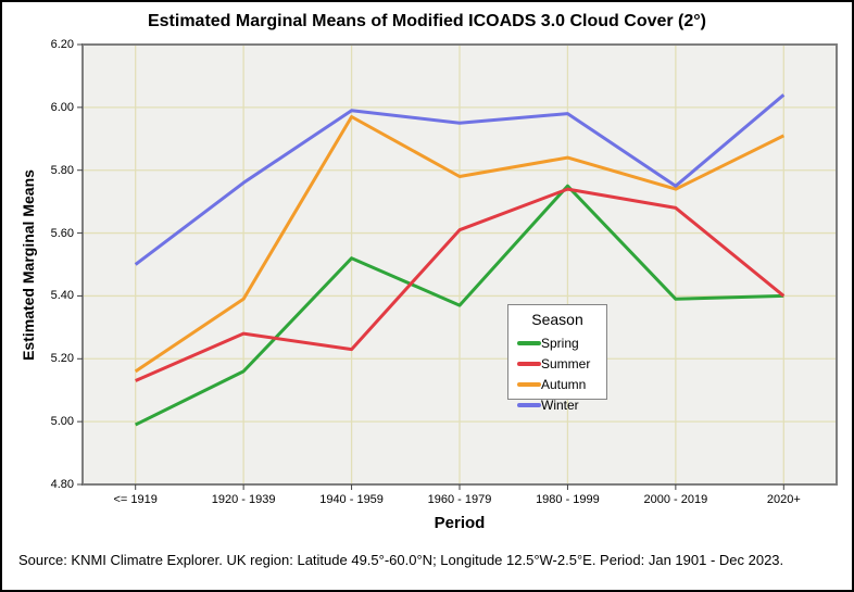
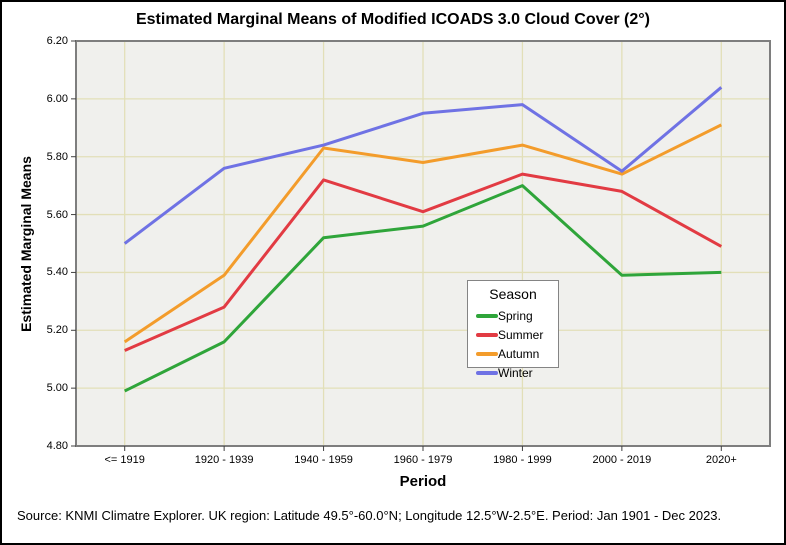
Summer/1940 - 1959: 5.23 -> 5.72
Autumn/1940 - 1959: 5.97 -> 5.83
Winter/1940 - 1959: 5.99 -> 5.84
Spring/1960 - 1979: 5.37 -> 5.56
Spring/1980 - 1999: 5.75 -> 5.70
Summer/2020+: 5.40 -> 5.49
